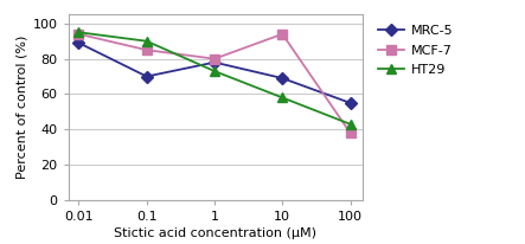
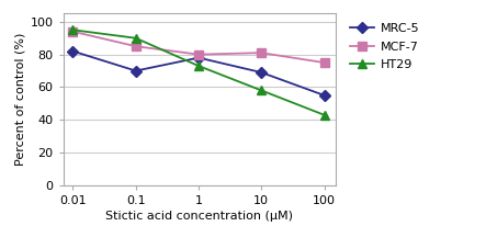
MRC-5/0.01: 89 -> 82
MCF-7/10: 94 -> 81
MCF-7/100: 38 -> 75
